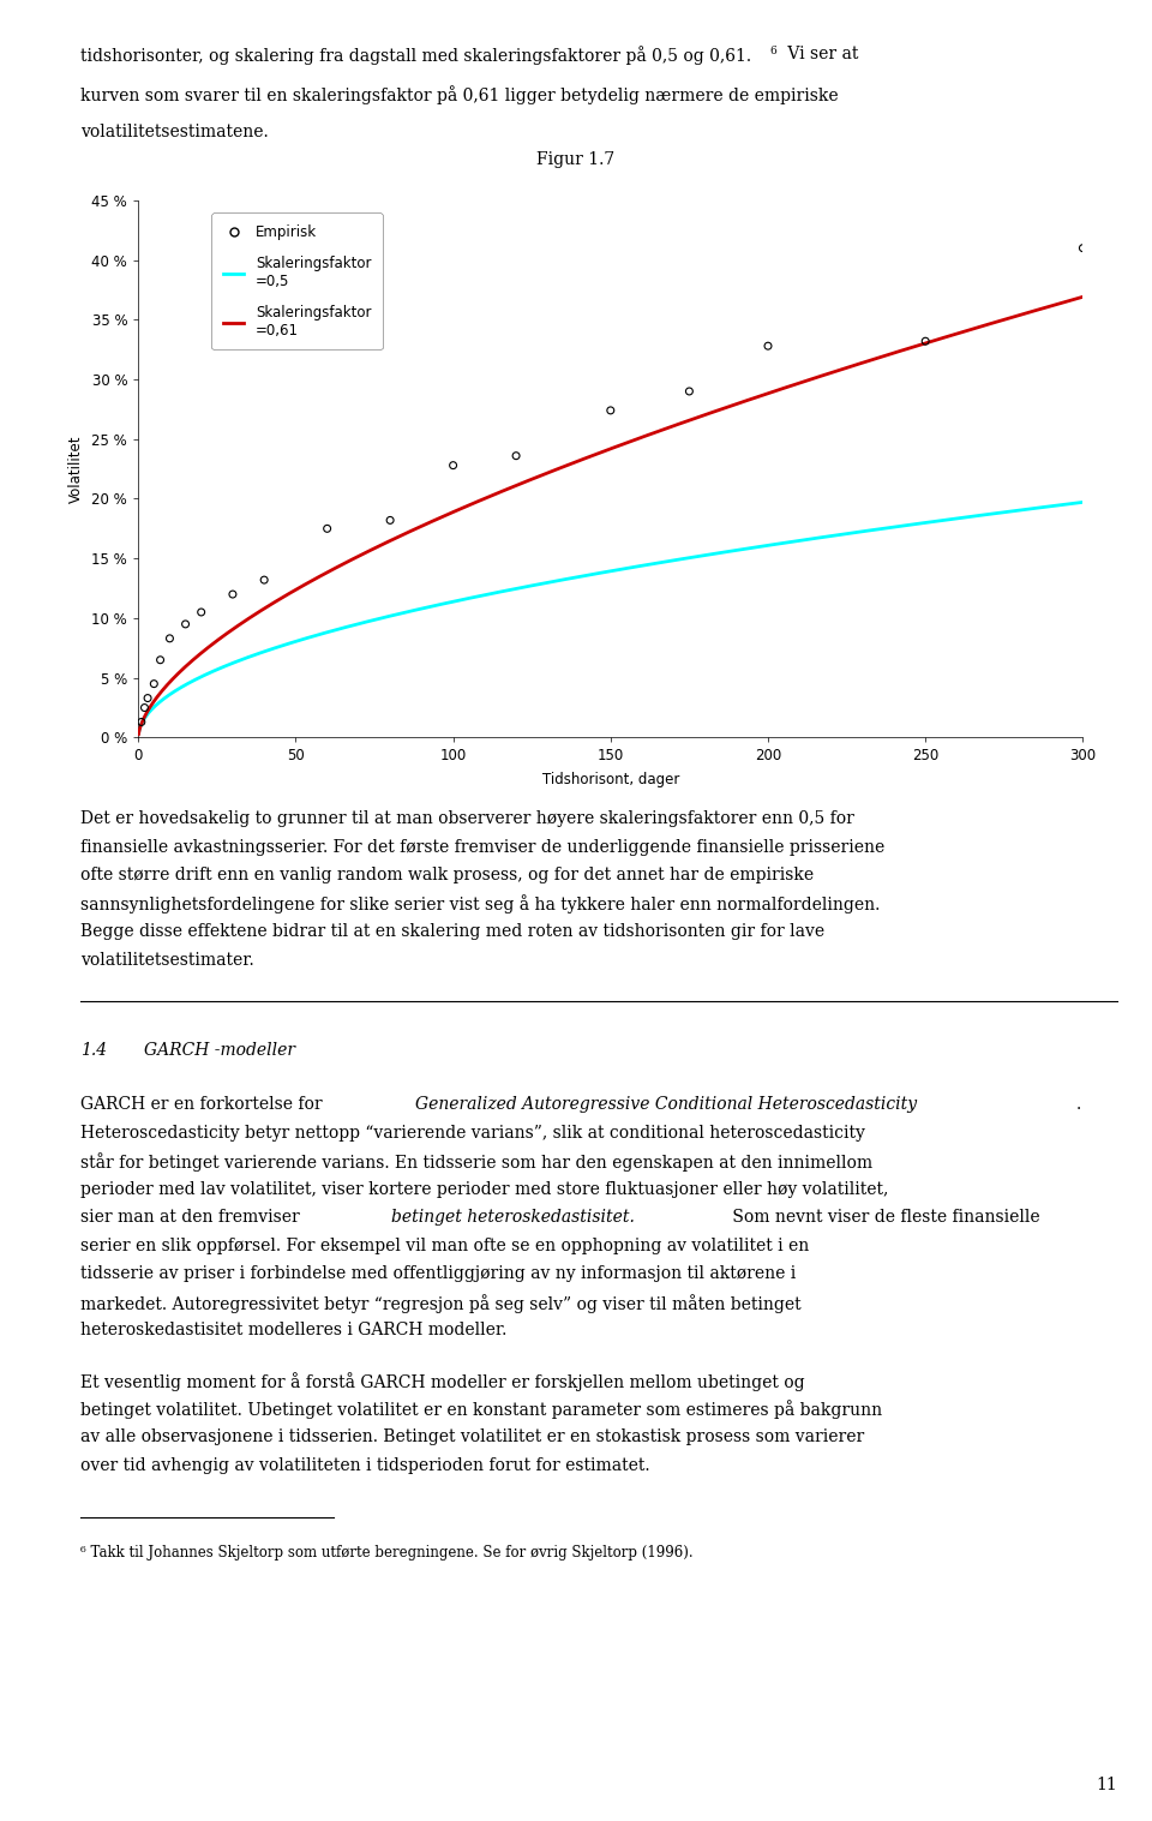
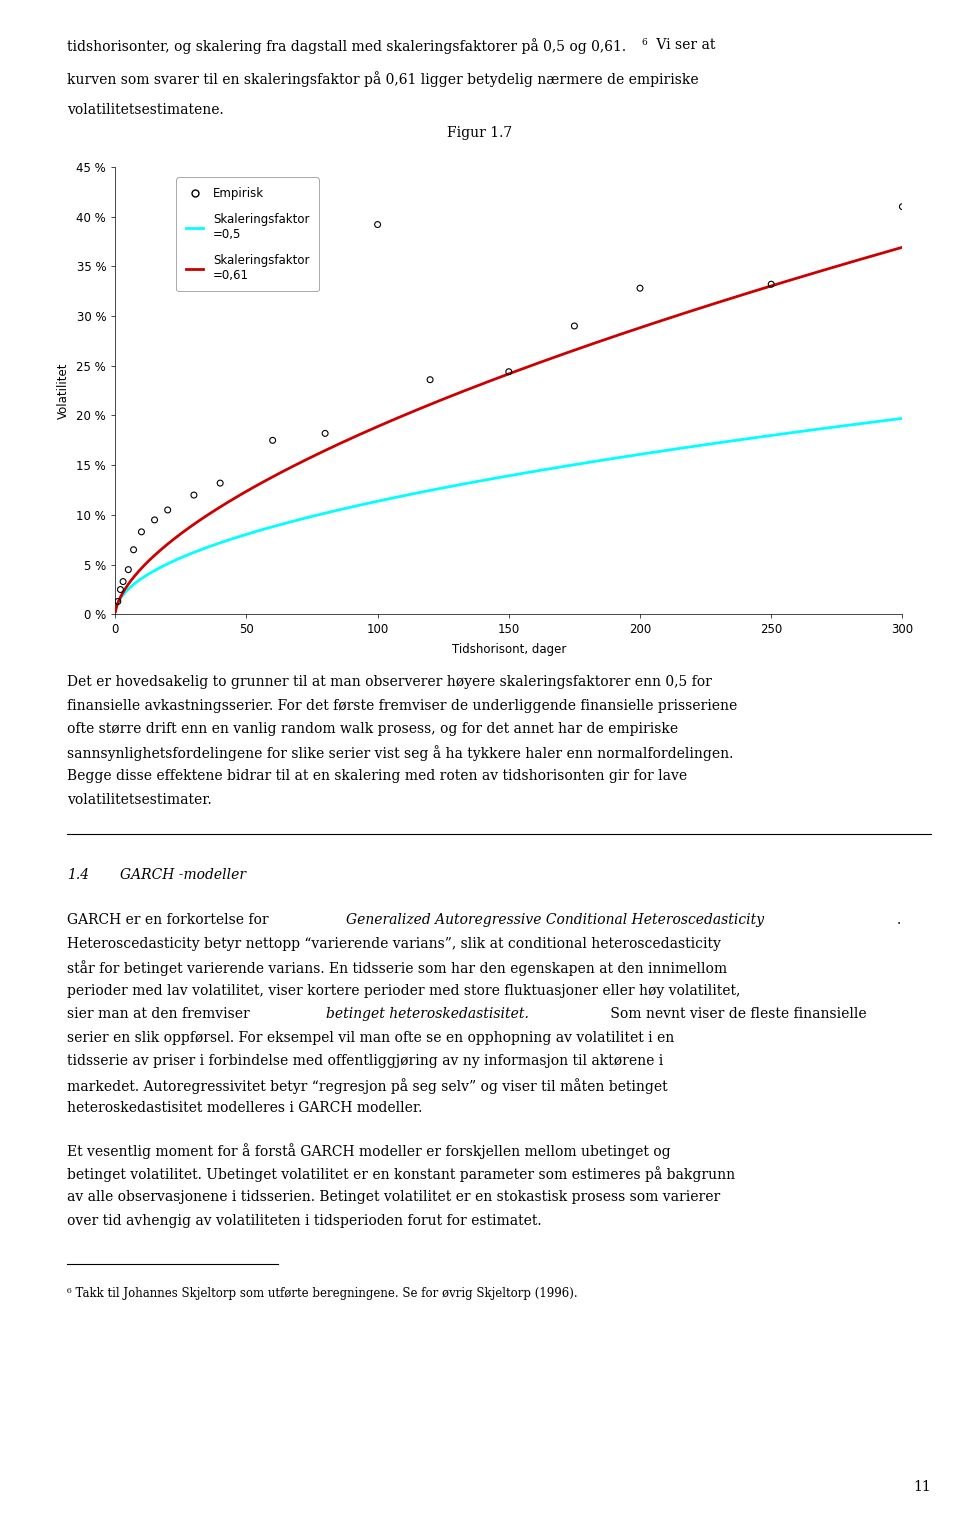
Empirisk/100: 22.8 % -> 39.2 %
Empirisk/150: 27.4 % -> 24.4 %
